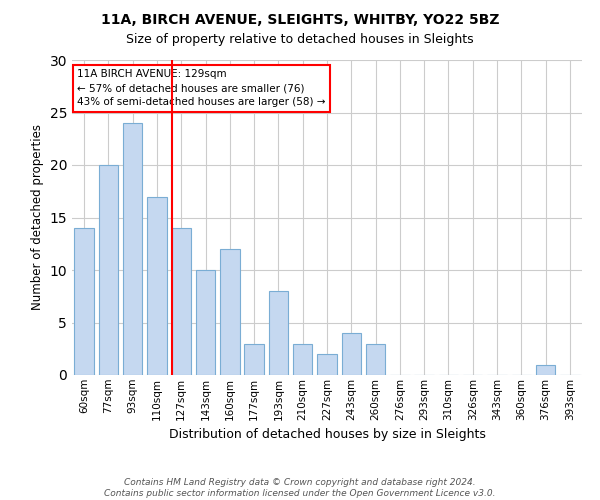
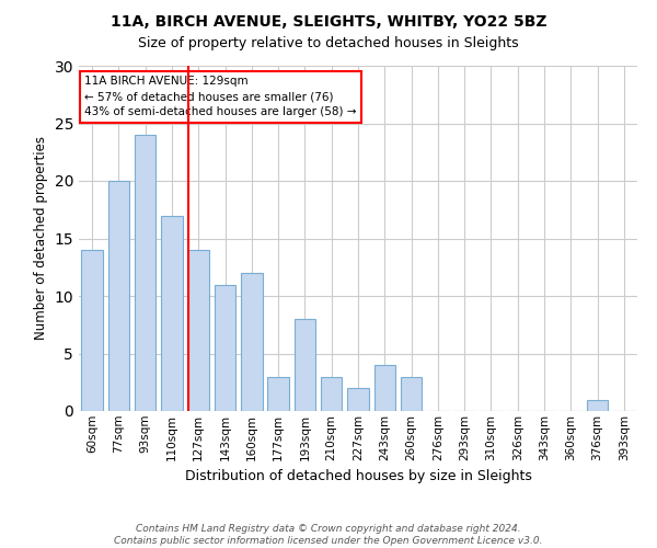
143sqm: 10 -> 11
